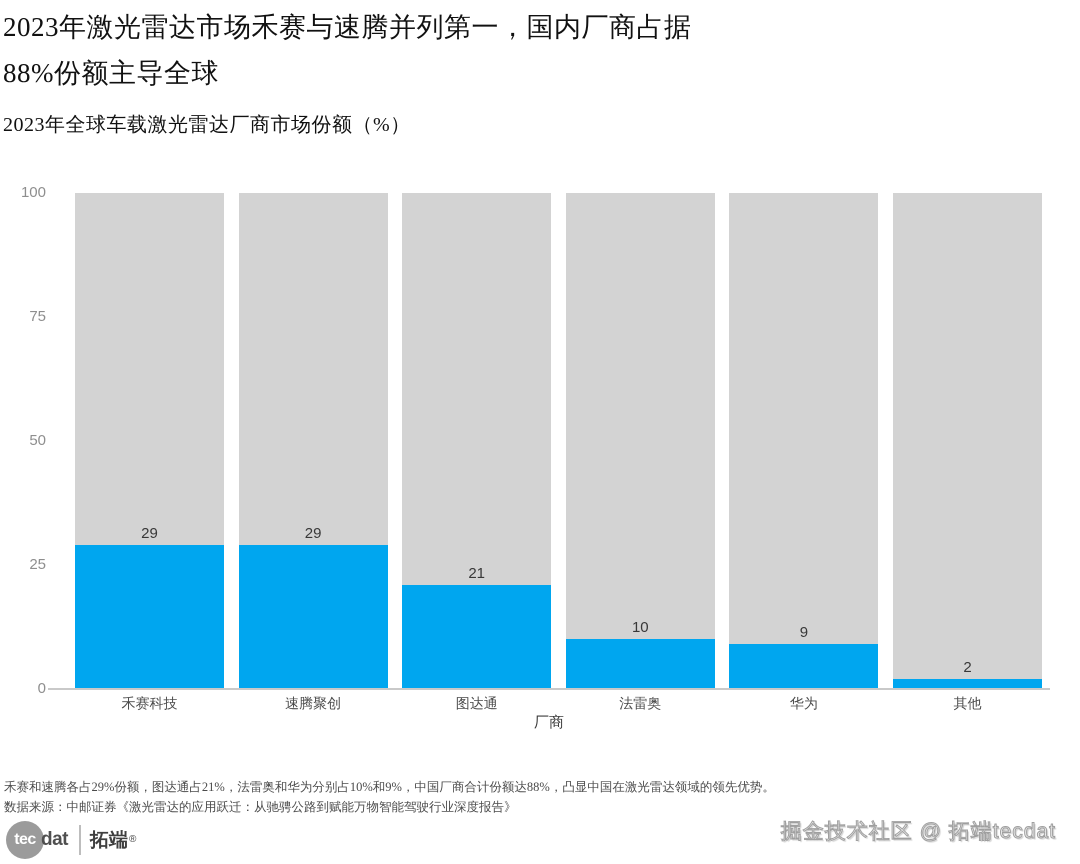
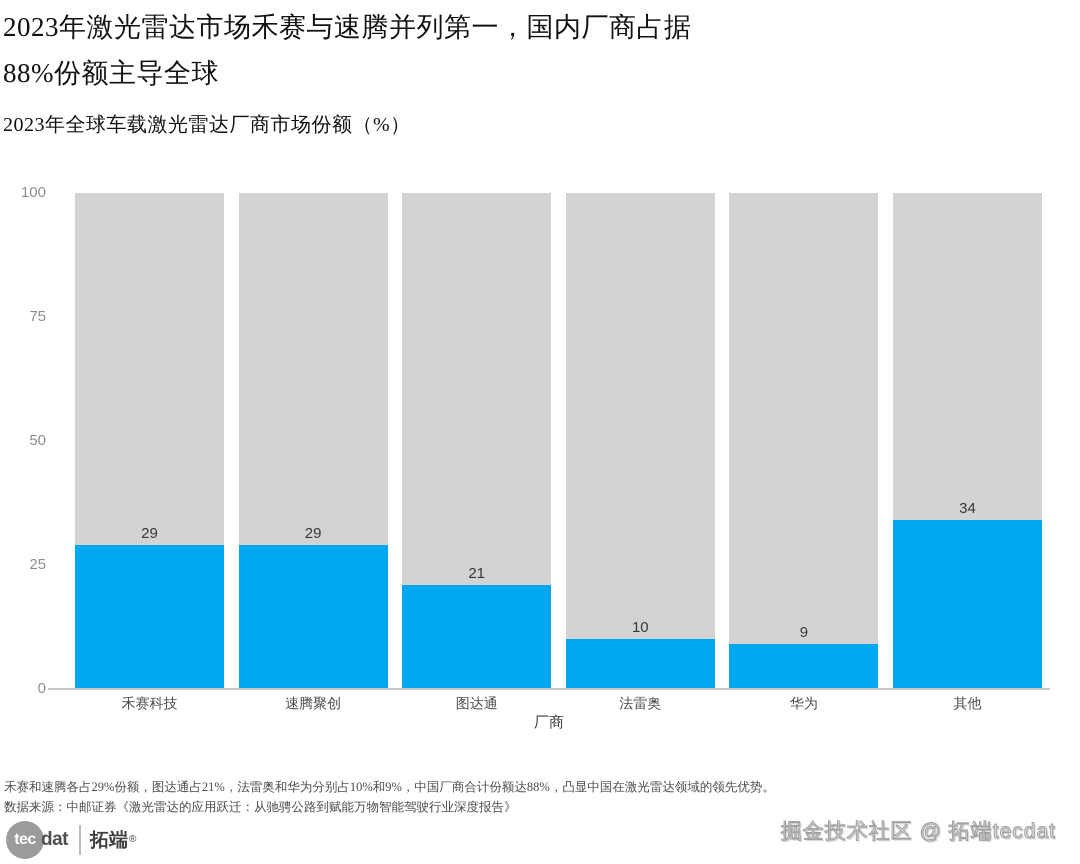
其他: 2 -> 34
